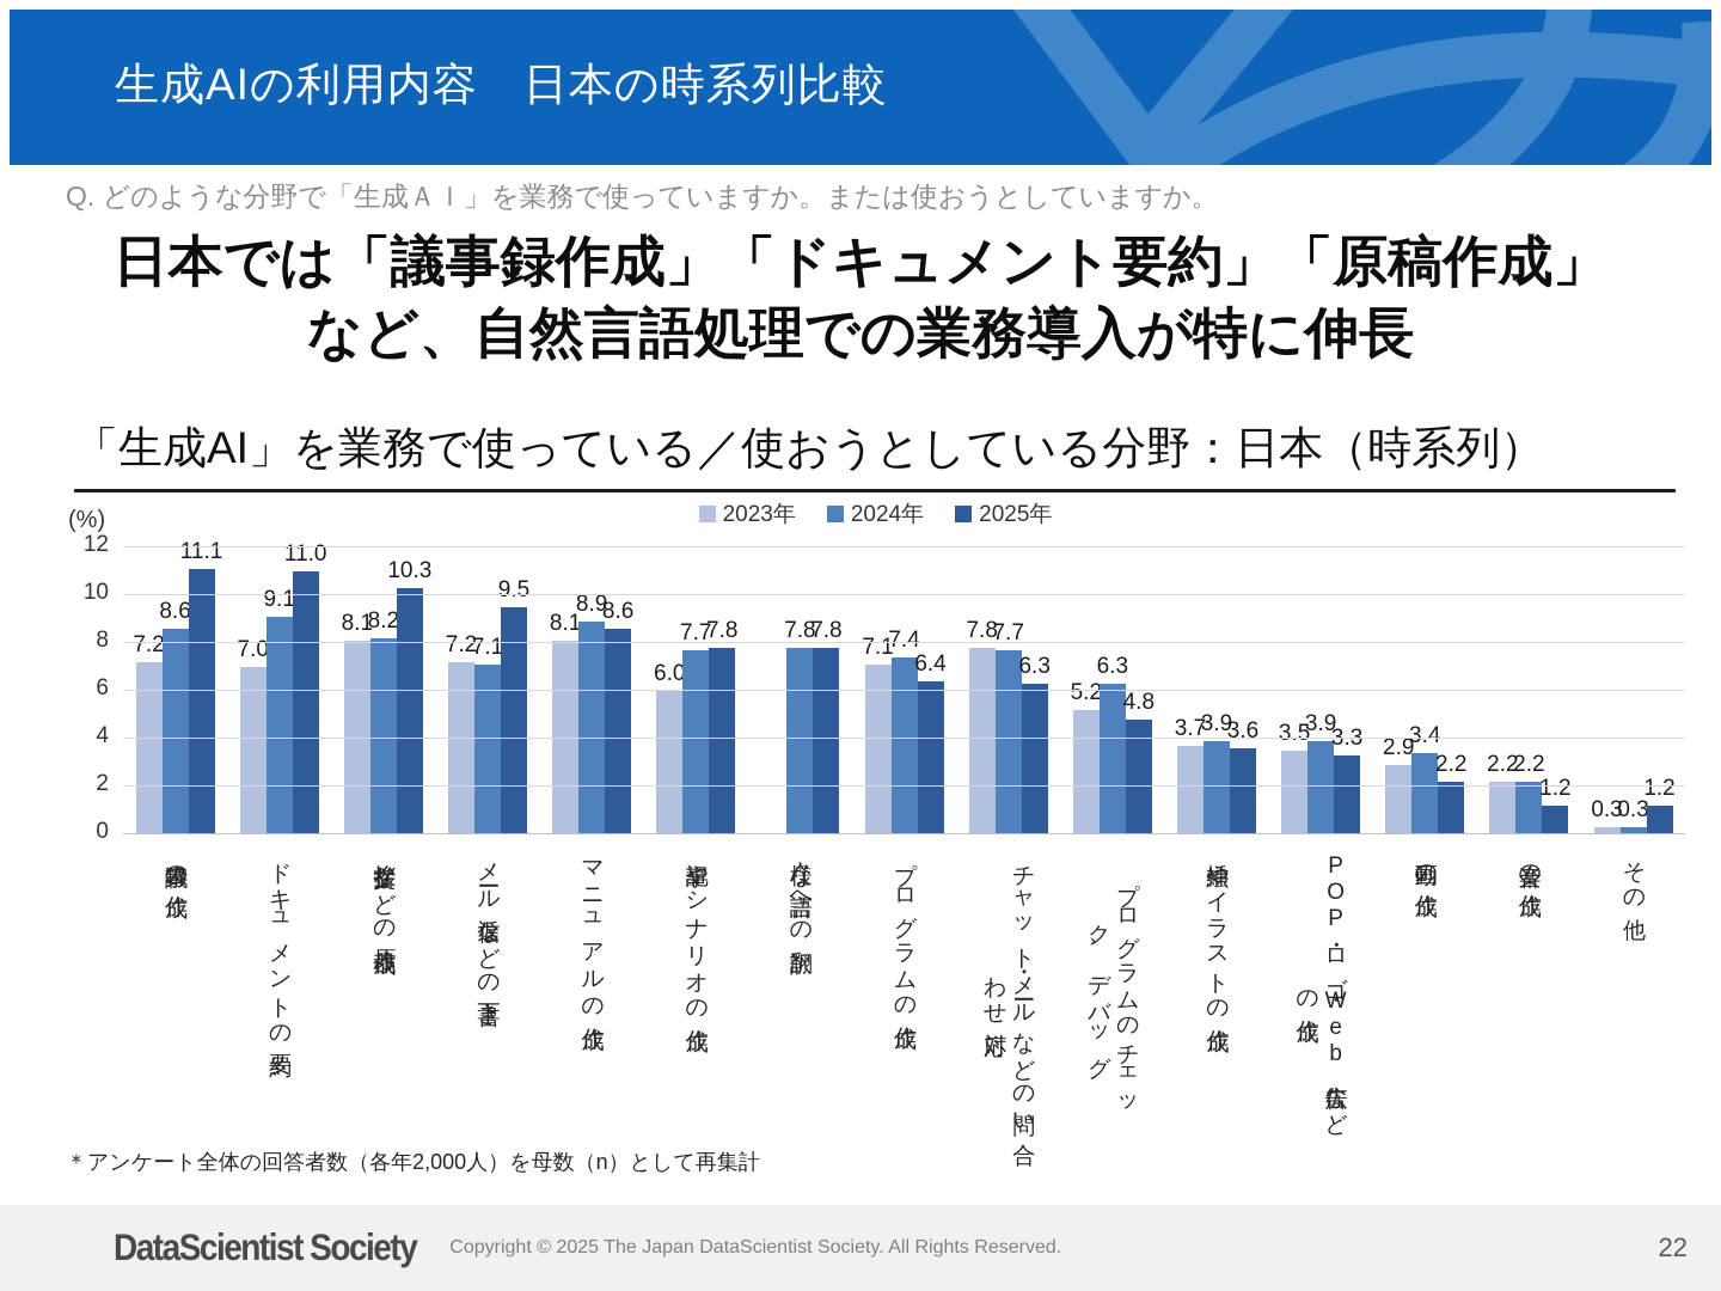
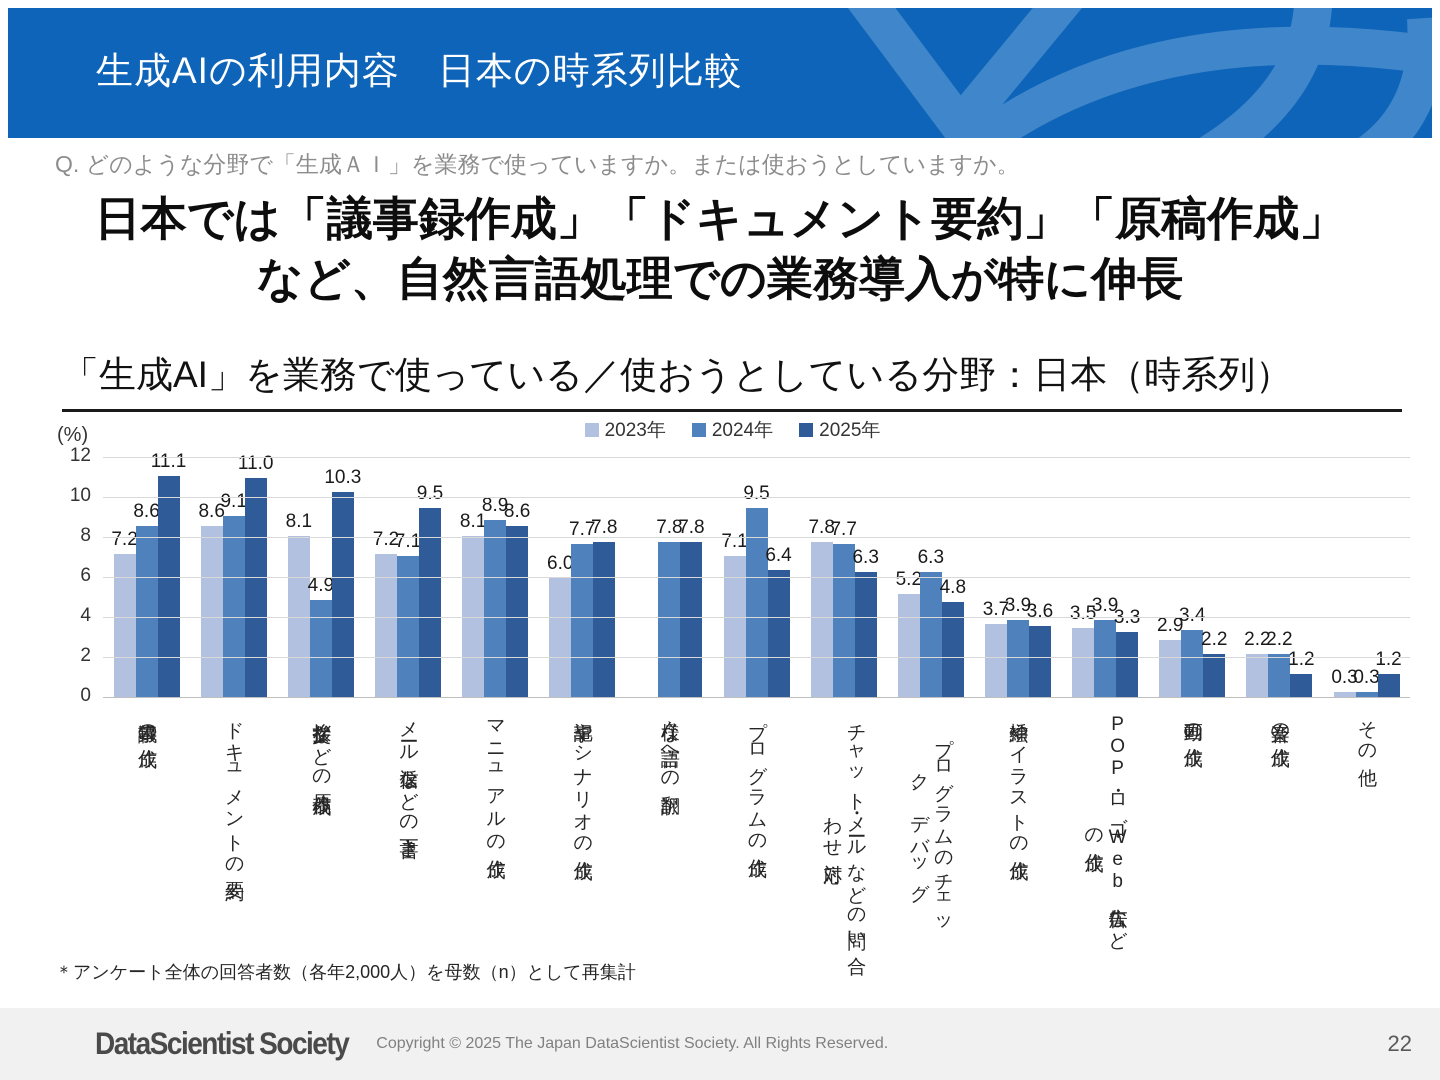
2023年/ドキュメントの要約: 7.0 -> 8.6
2024年/挨拶文などの原稿作成: 8.2 -> 4.9
2024年/プログラムの作成: 7.4 -> 9.5
